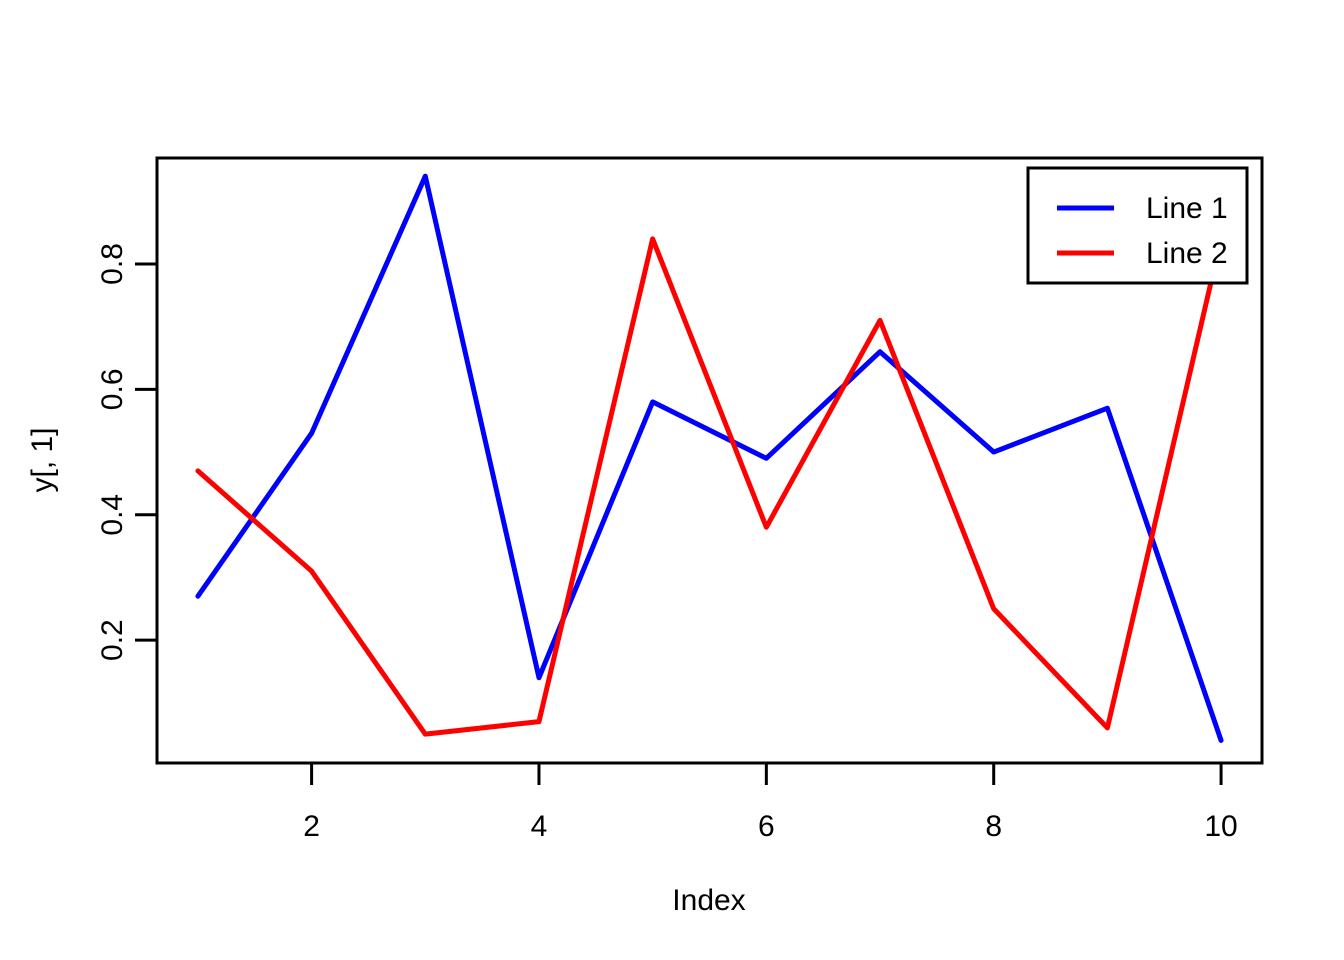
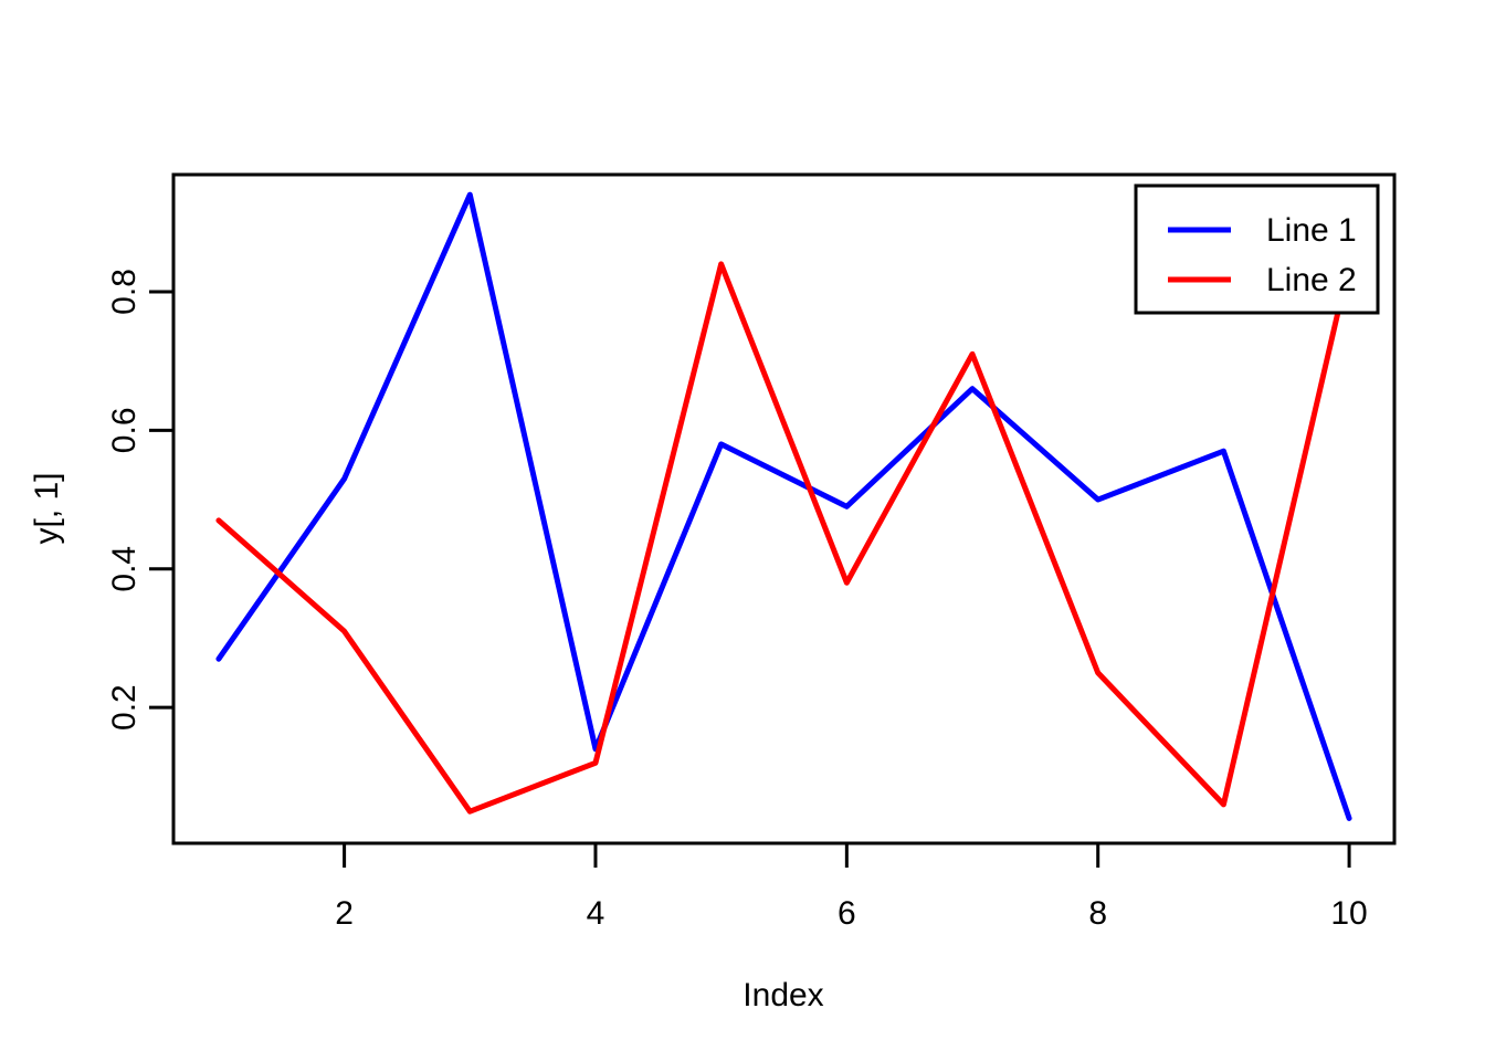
Line 2/4: 0.07 -> 0.12
